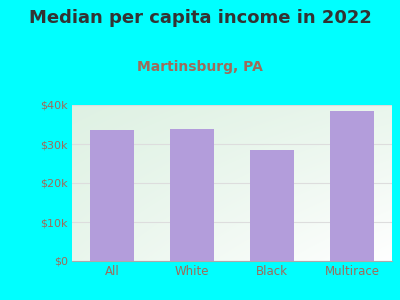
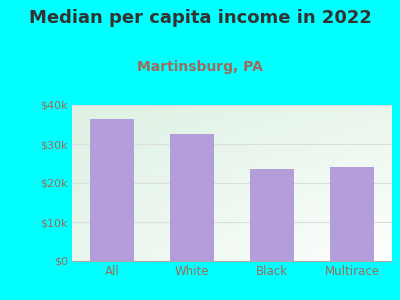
All: $33.5k -> $36.5k
White: $33.8k -> $32.5k
Black: $28.5k -> $23.5k
Multirace: $38.5k -> $24.0k
